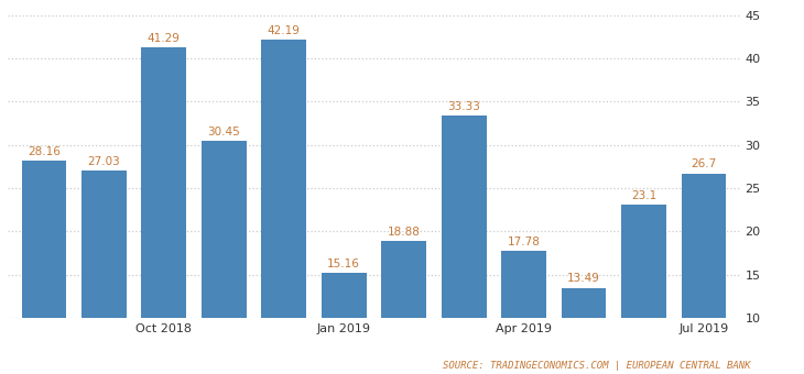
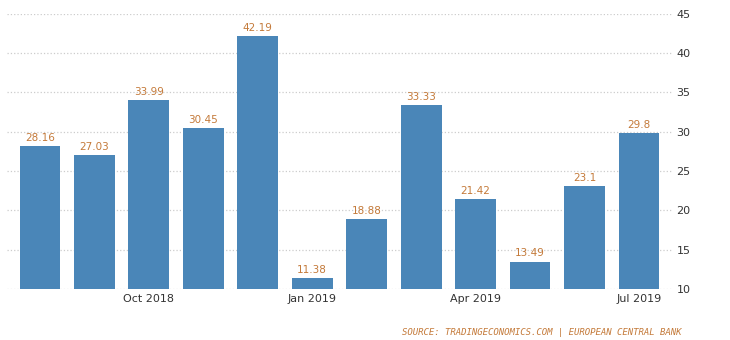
Oct 2018: 41.29 -> 33.99
Jan 2019: 15.16 -> 11.38
Apr 2019: 17.78 -> 21.42
Jul 2019: 26.7 -> 29.8
